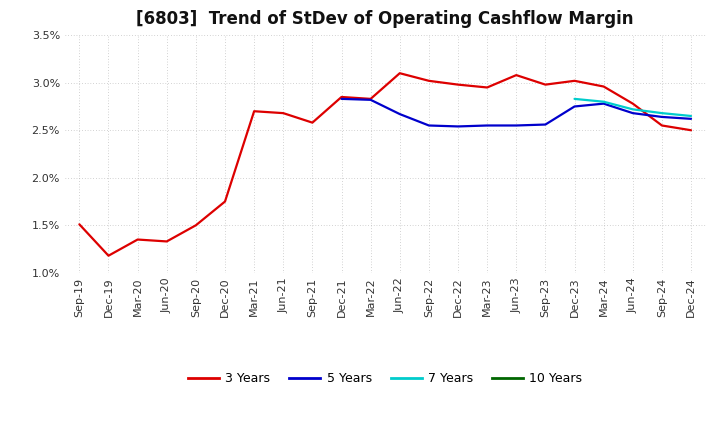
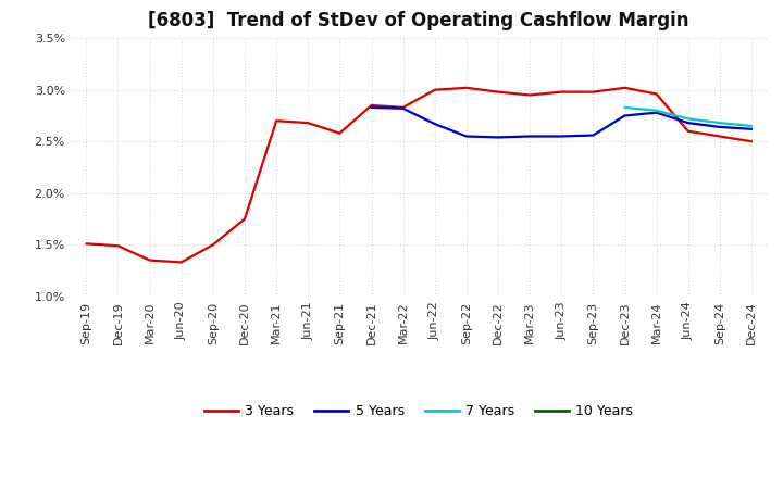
3 Years/Dec-19: 1.18% -> 1.49%
3 Years/Jun-22: 3.10% -> 3.00%
3 Years/Jun-23: 3.08% -> 2.98%
3 Years/Jun-24: 2.78% -> 2.60%
